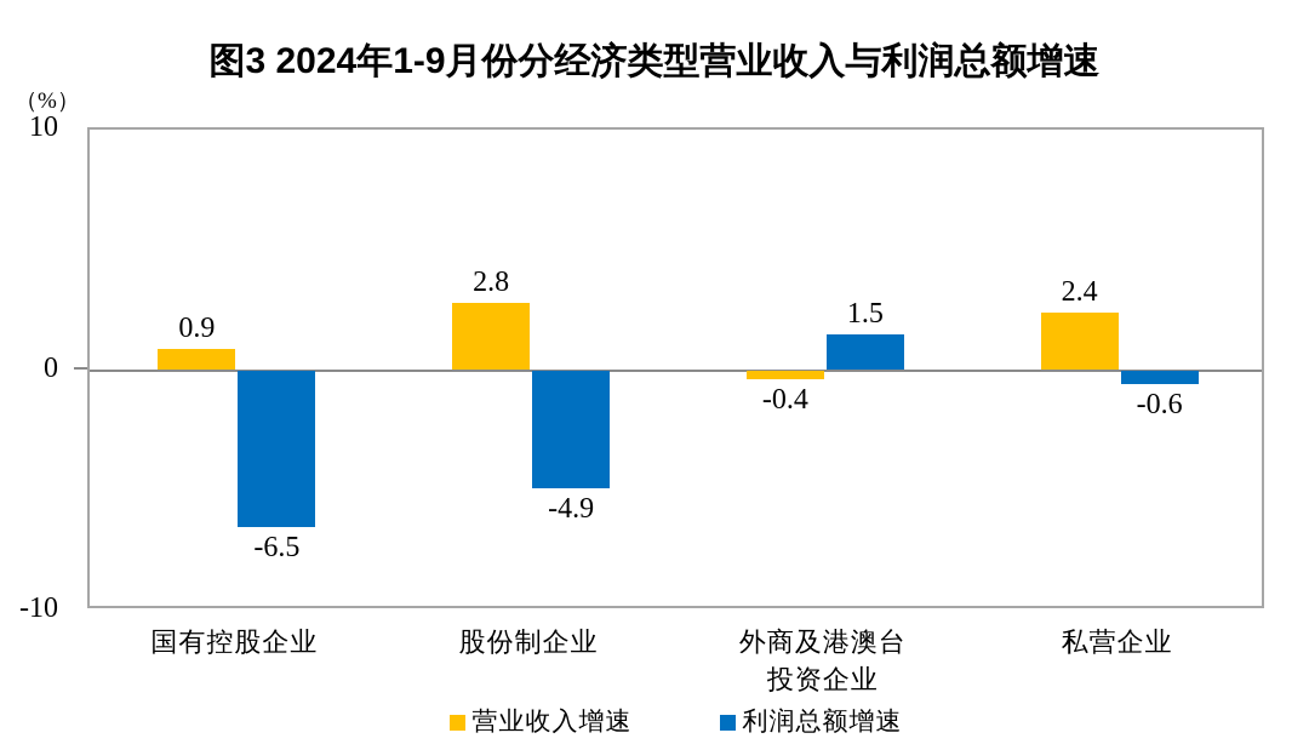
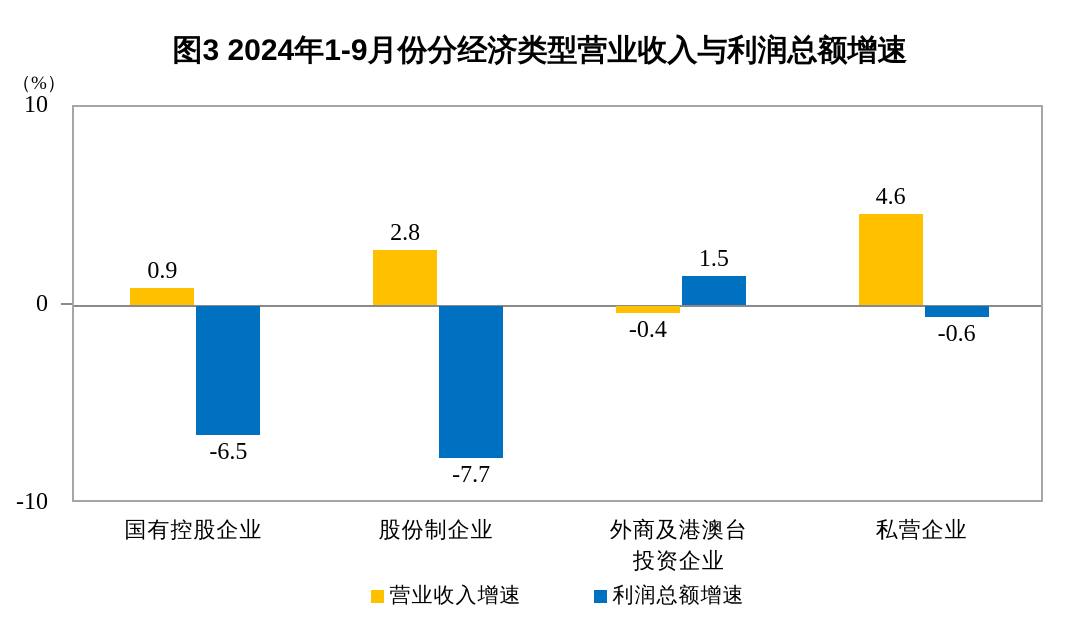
利润总额增速/股份制企业: -4.9 -> -7.7
营业收入增速/私营企业: 2.4 -> 4.6
